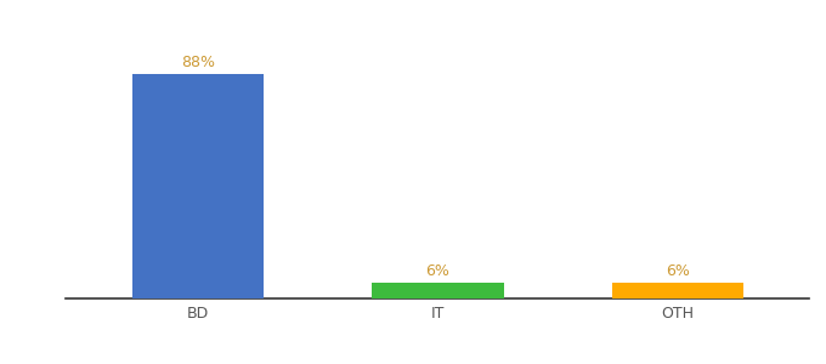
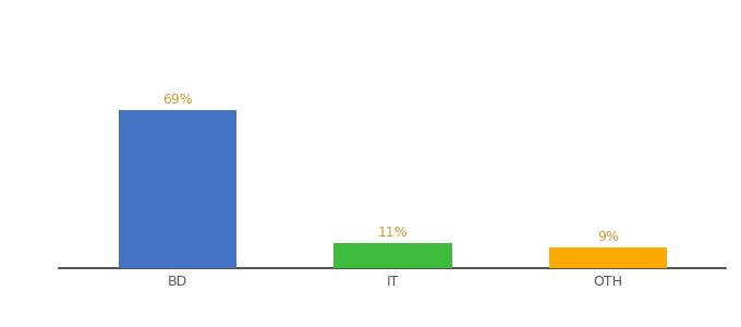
BD: 88% -> 69%
IT: 6% -> 11%
OTH: 6% -> 9%
